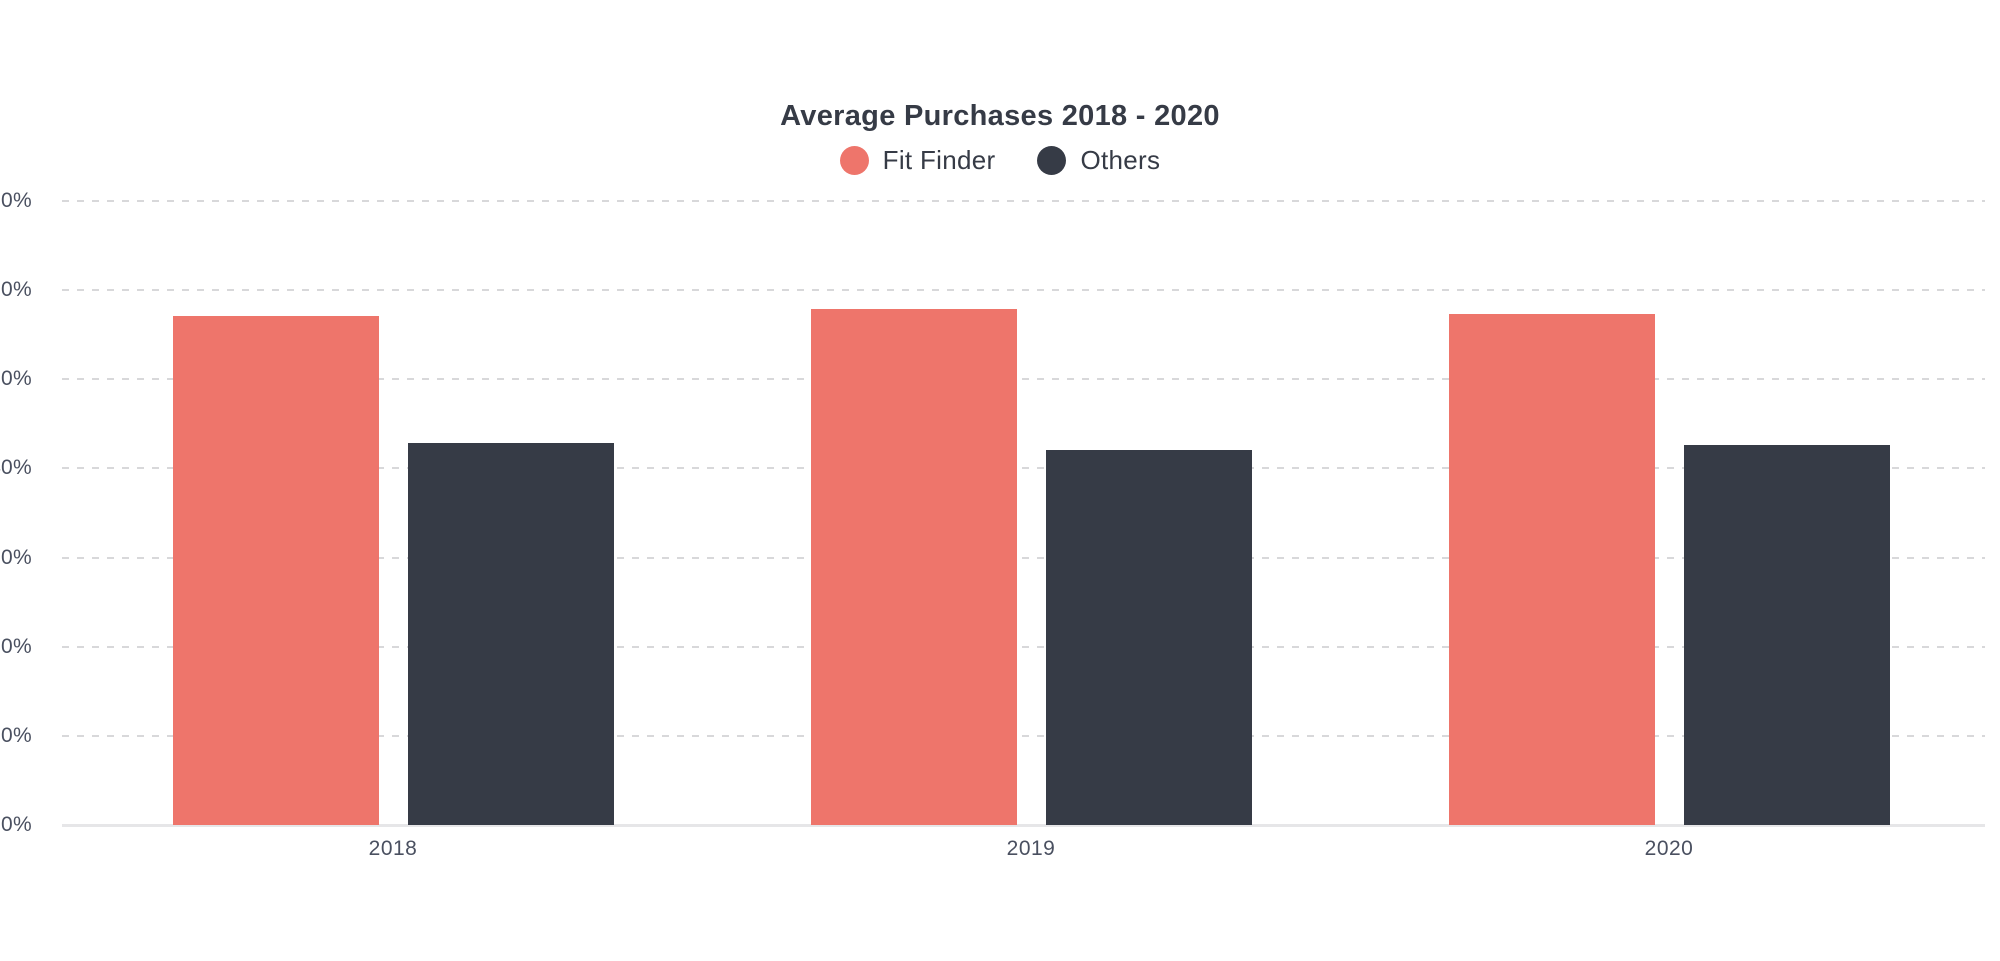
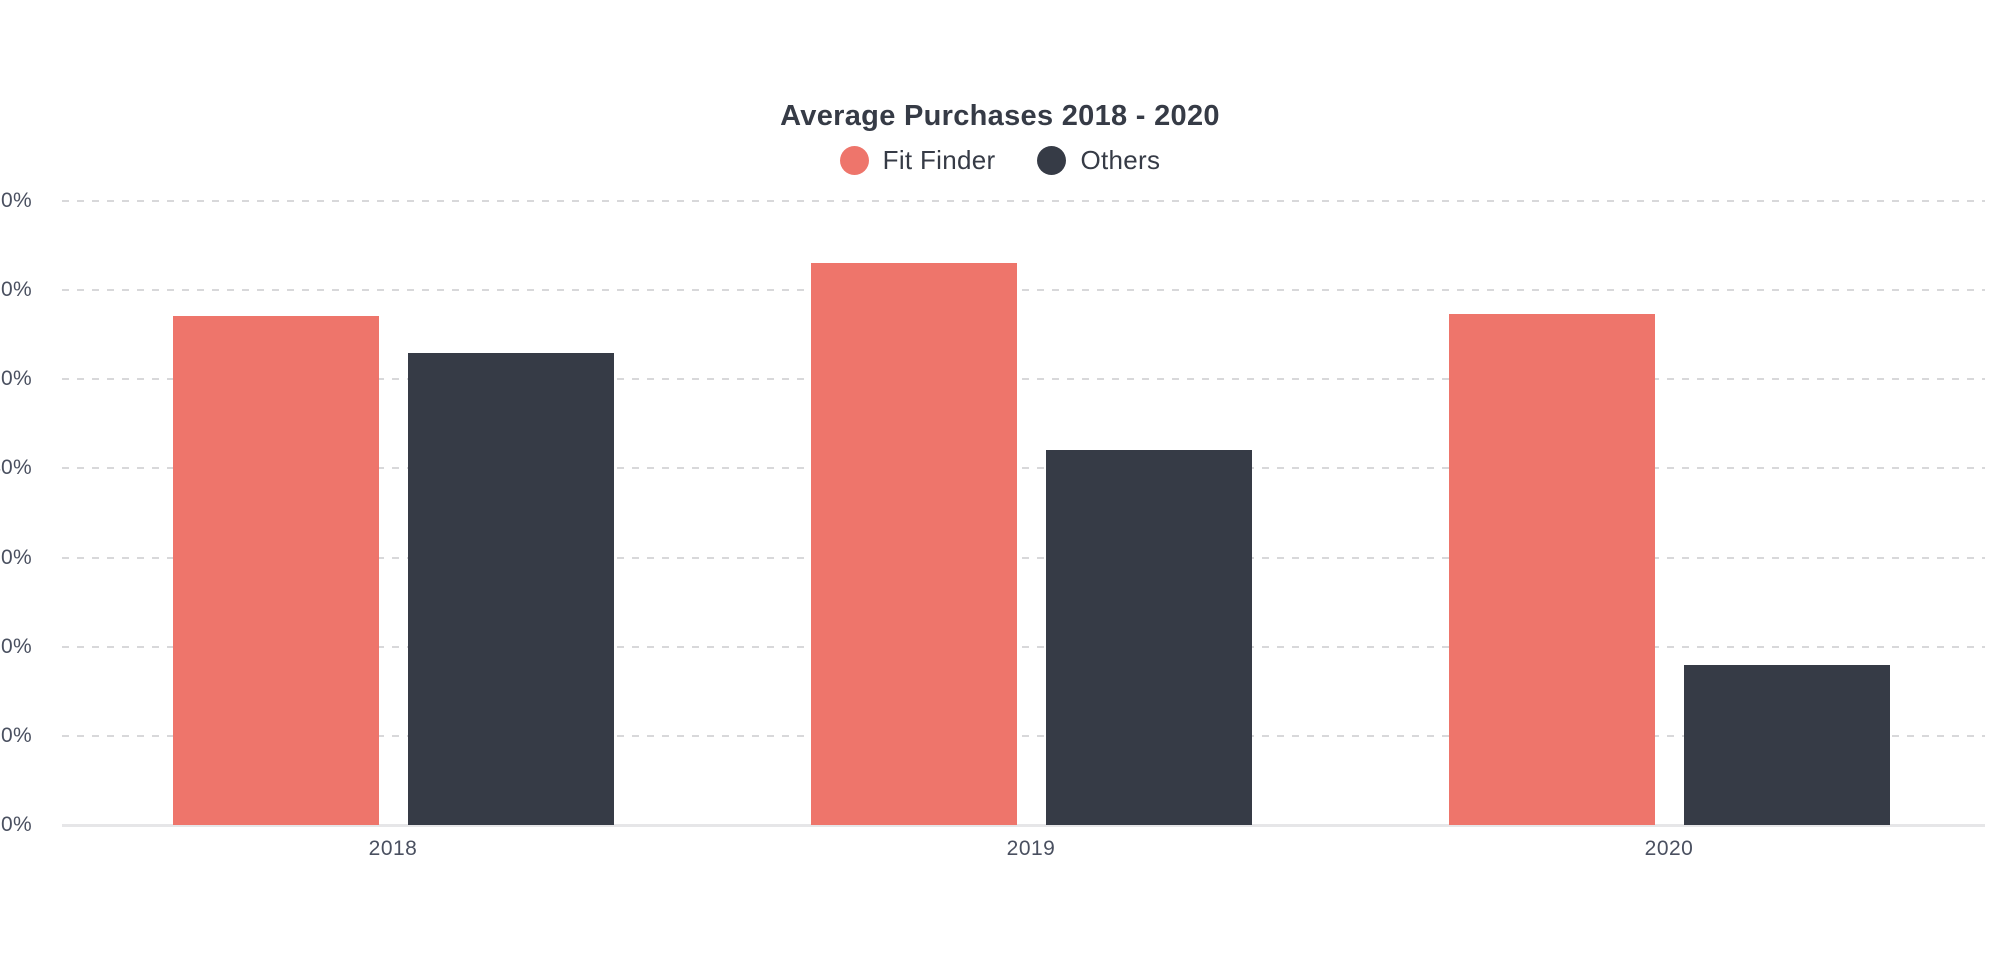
Others/2018: 43% -> 53%
Fit Finder/2019: 58% -> 63%
Others/2020: 43% -> 18%
